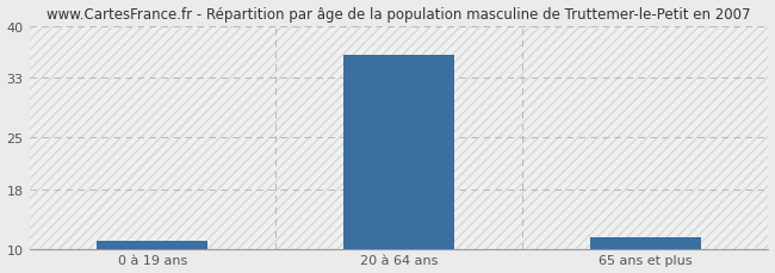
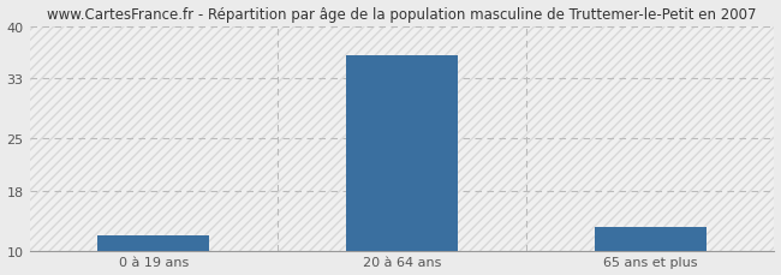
0 à 19 ans: 11.0 -> 12.0
65 ans et plus: 11.5 -> 13.2
